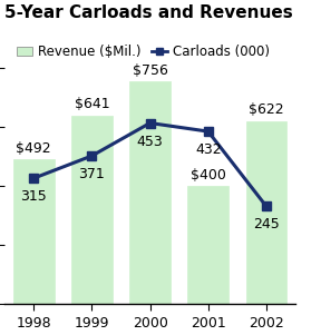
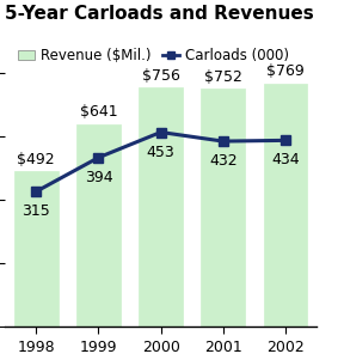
Carloads (000)/1999: 371 -> 394
Revenue ($Mil.)/2001: $400 -> $752
Revenue ($Mil.)/2002: $622 -> $769
Carloads (000)/2002: 245 -> 434
